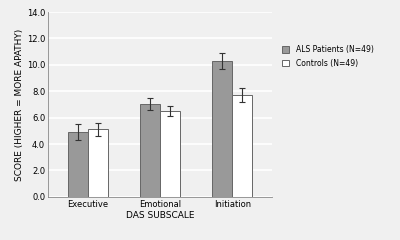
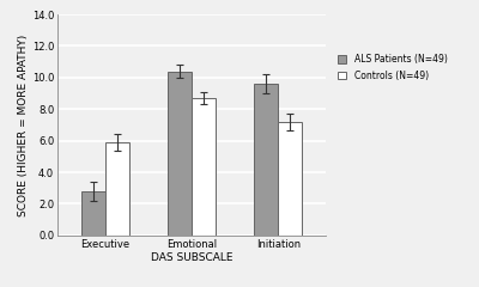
ALS Patients (N=49)/Executive: 4.9 -> 2.8
Controls (N=49)/Executive: 5.1 -> 5.9
ALS Patients (N=49)/Emotional: 7.0 -> 10.4
Controls (N=49)/Emotional: 6.5 -> 8.7
ALS Patients (N=49)/Initiation: 10.3 -> 9.6
Controls (N=49)/Initiation: 7.7 -> 7.2
